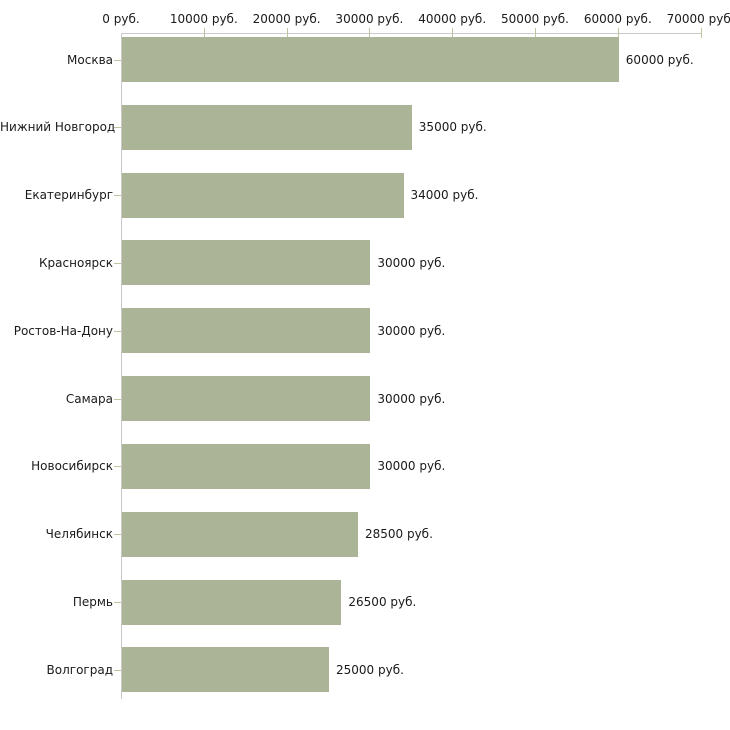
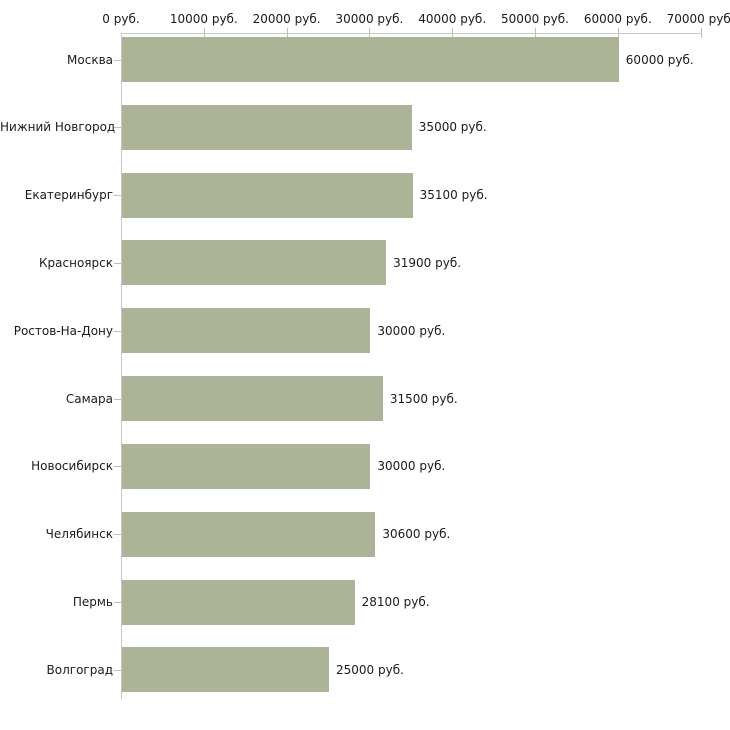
Екатеринбург: 34000 -> 35100
Красноярск: 30000 -> 31900
Самара: 30000 -> 31500
Челябинск: 28500 -> 30600
Пермь: 26500 -> 28100
